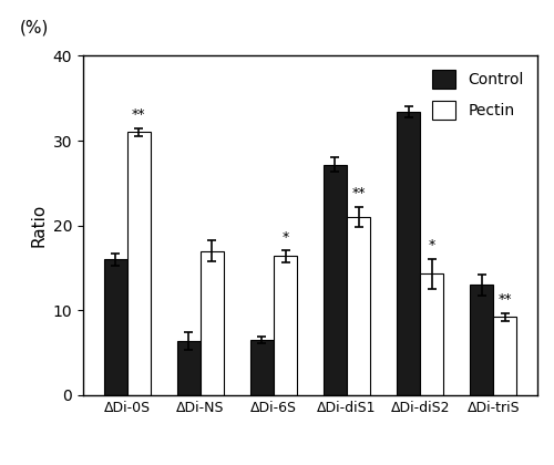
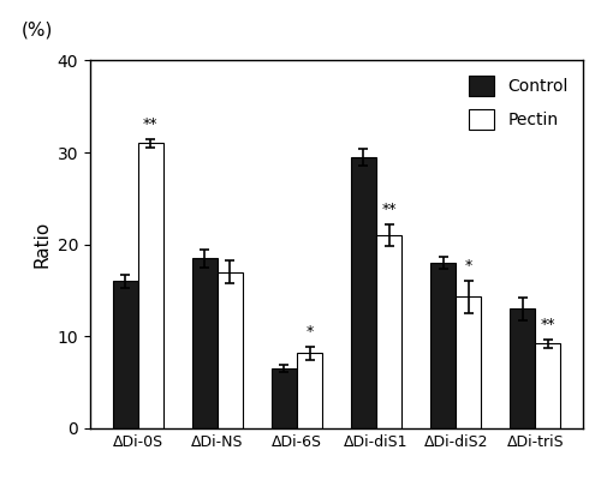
Control/ΔDi-NS: 6.4 -> 18.5
Pectin/ΔDi-6S: 16.4 -> 8.2
Control/ΔDi-diS1: 27.2 -> 29.5
Control/ΔDi-diS2: 33.4 -> 18.0
